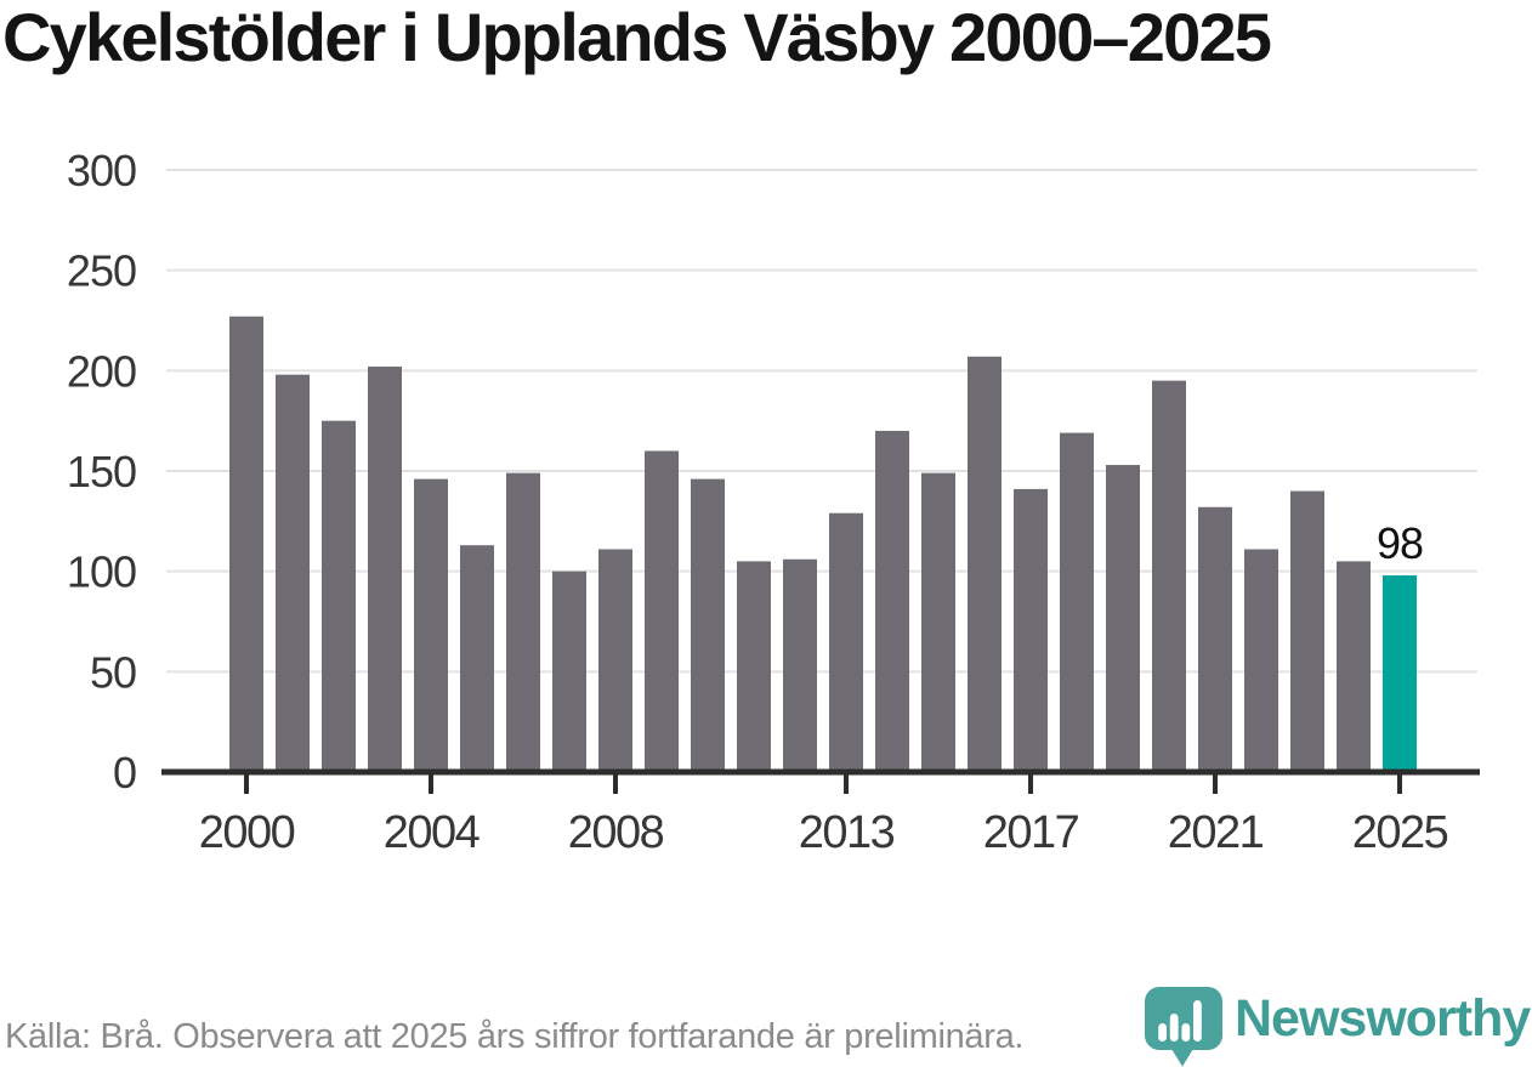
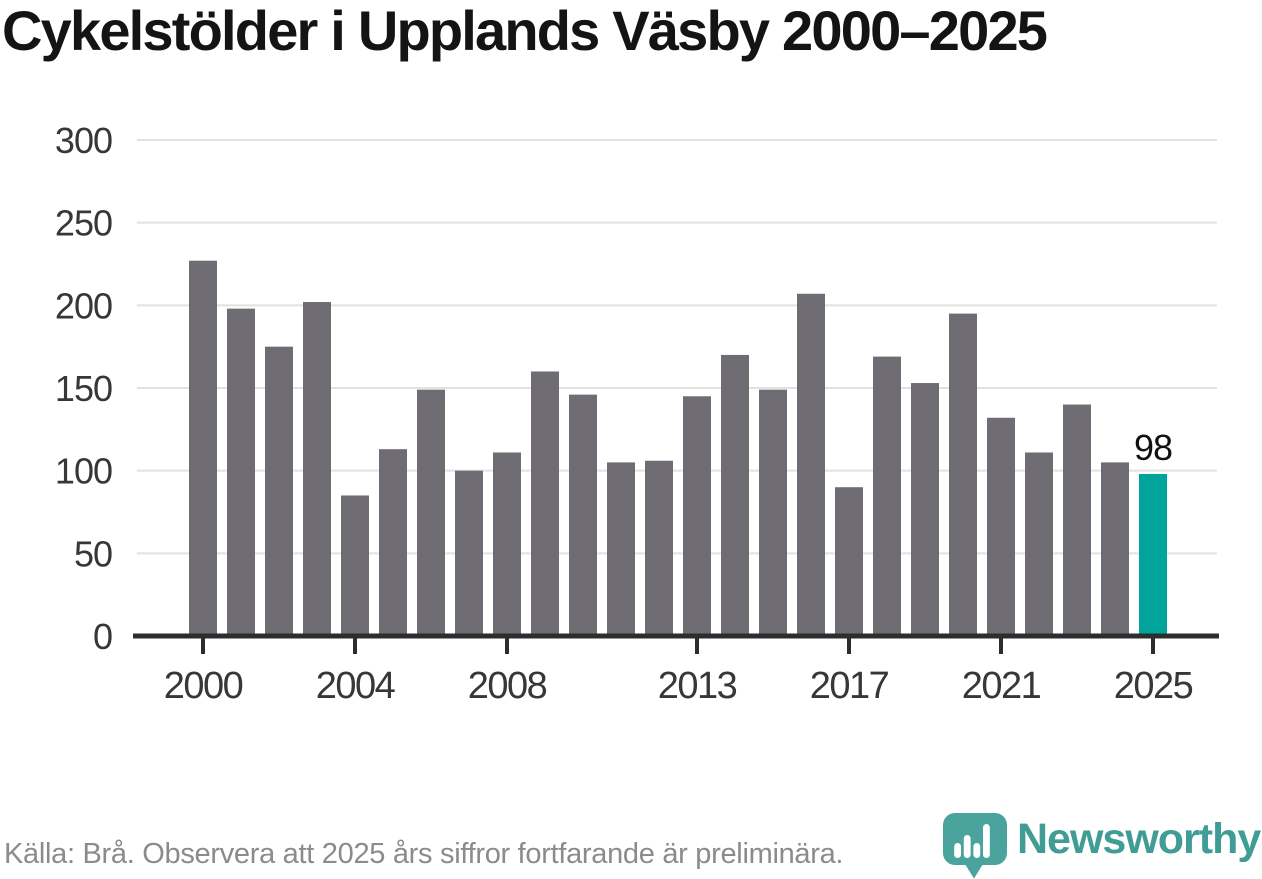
2004: 146 -> 85
2013: 129 -> 145
2017: 141 -> 90
